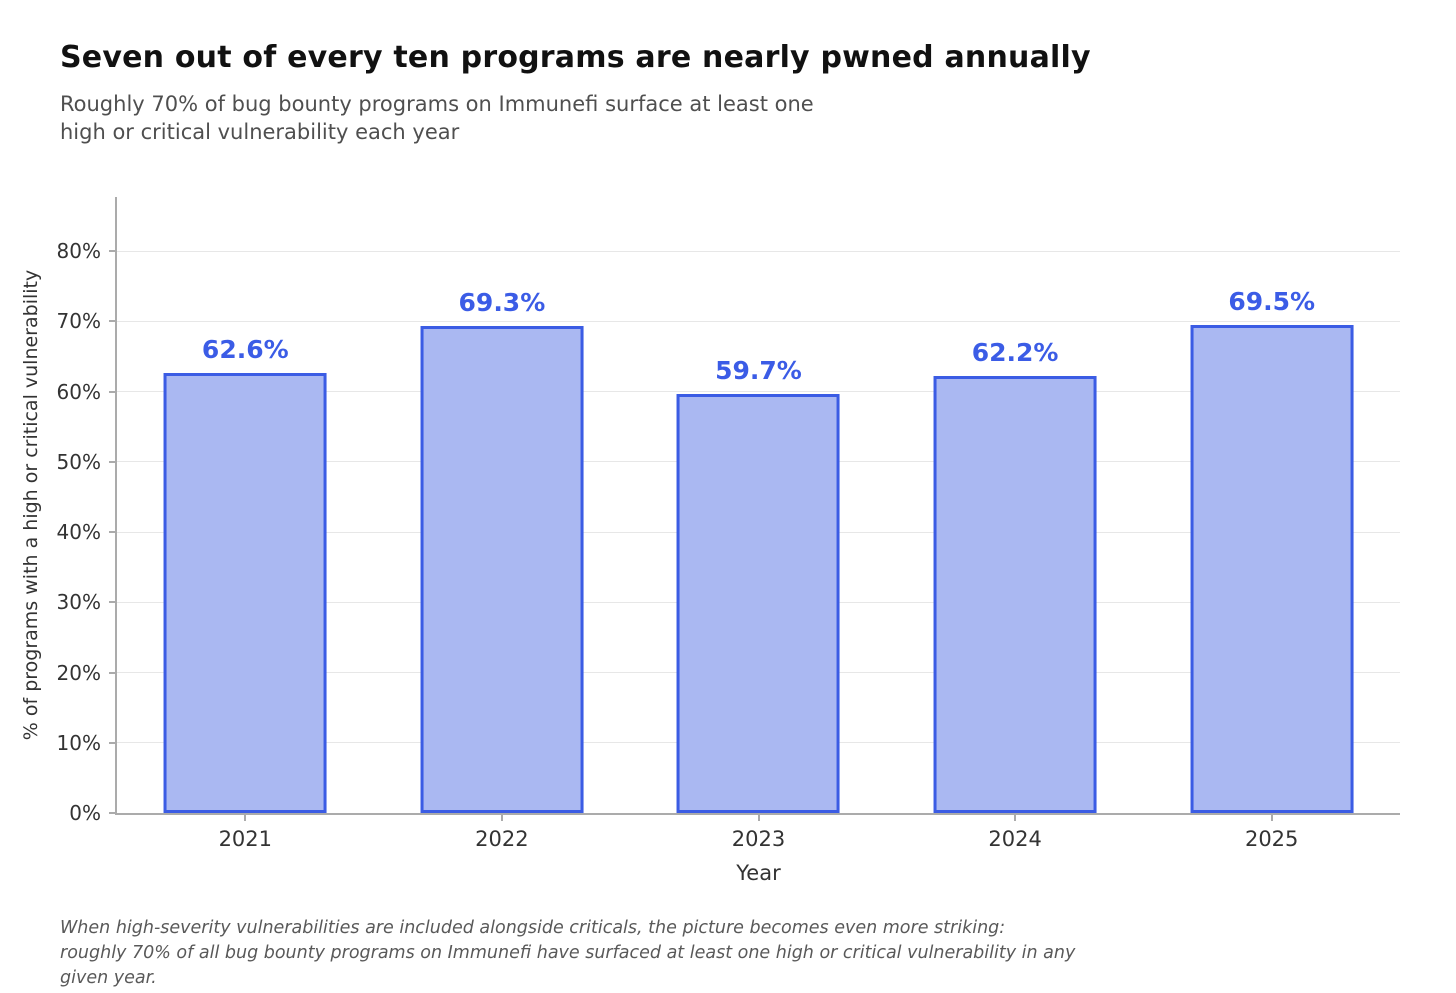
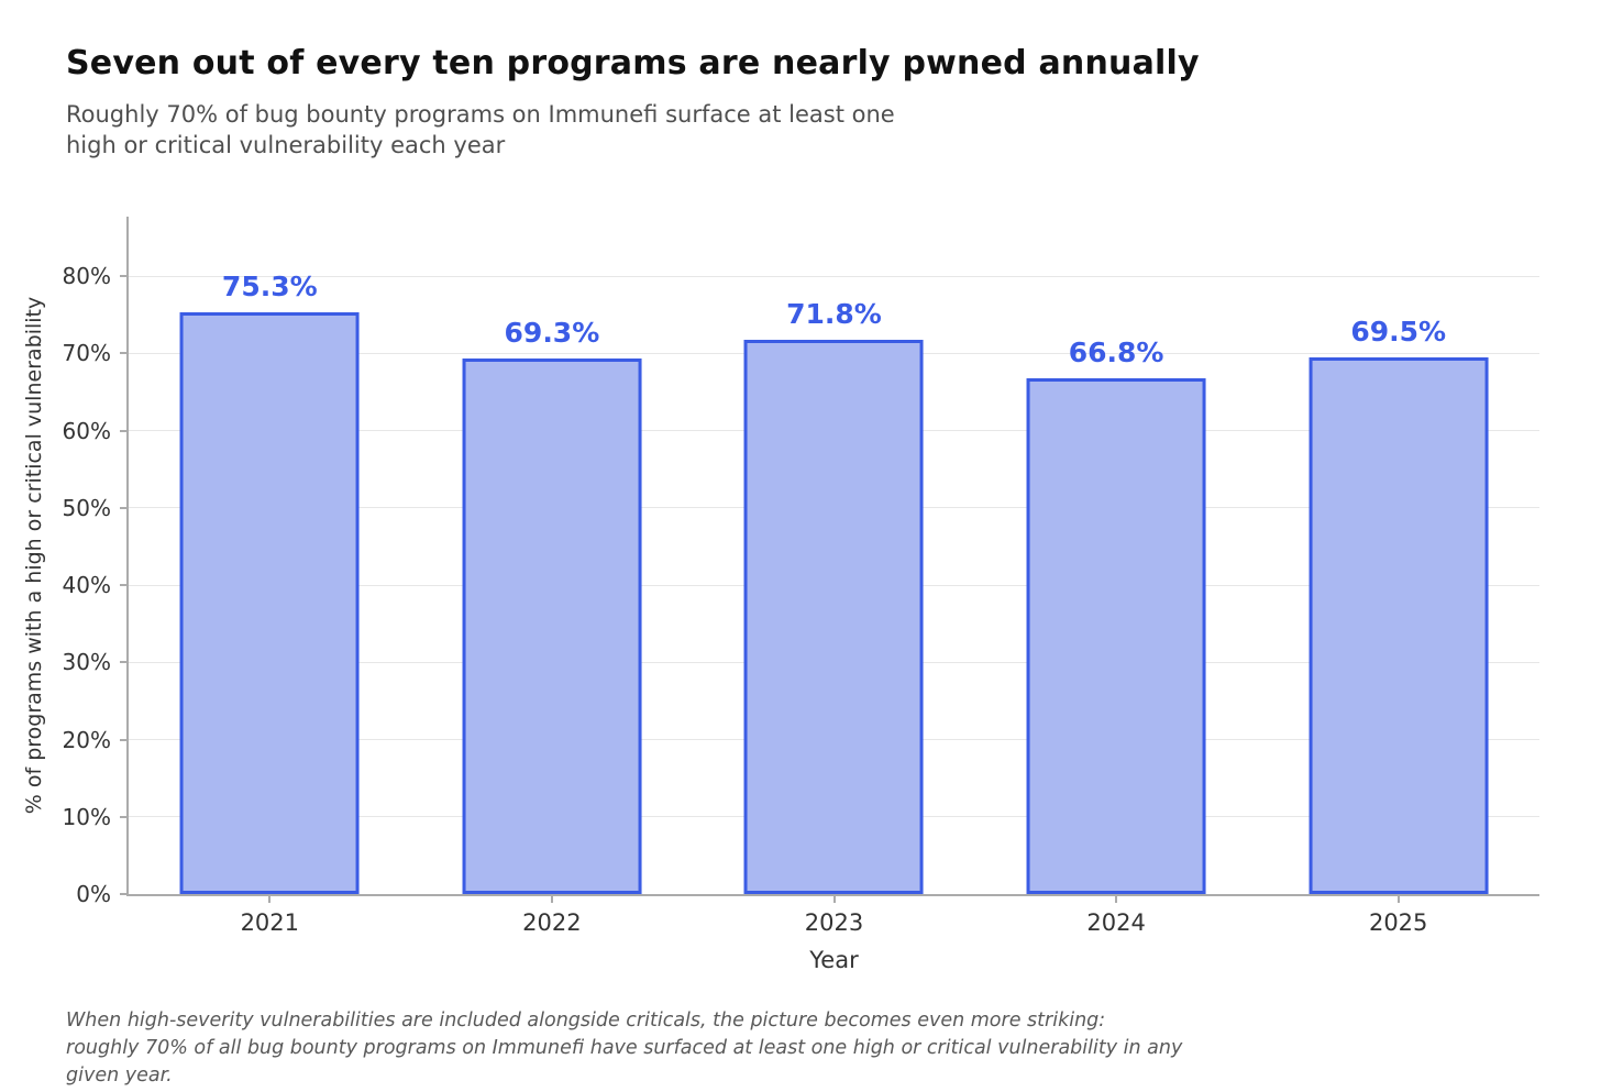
2021: 62.6% -> 75.3%
2023: 59.7% -> 71.8%
2024: 62.2% -> 66.8%
